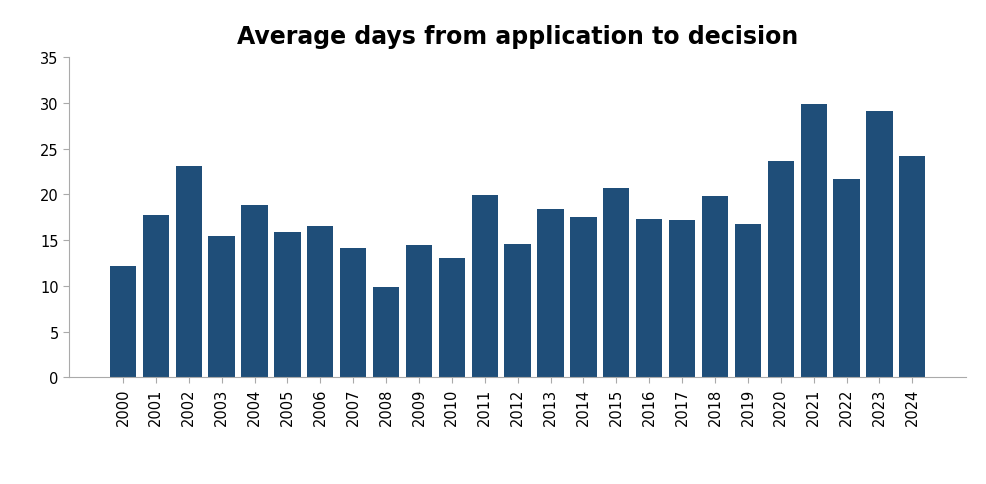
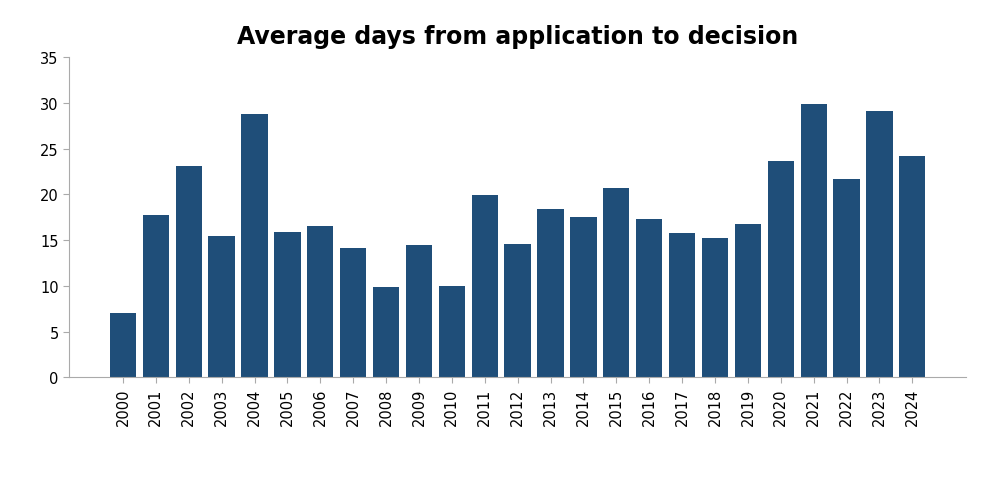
2000: 12.2 -> 7.0
2004: 18.8 -> 28.8
2010: 13.0 -> 10.0
2017: 17.2 -> 15.8
2018: 19.8 -> 15.2
